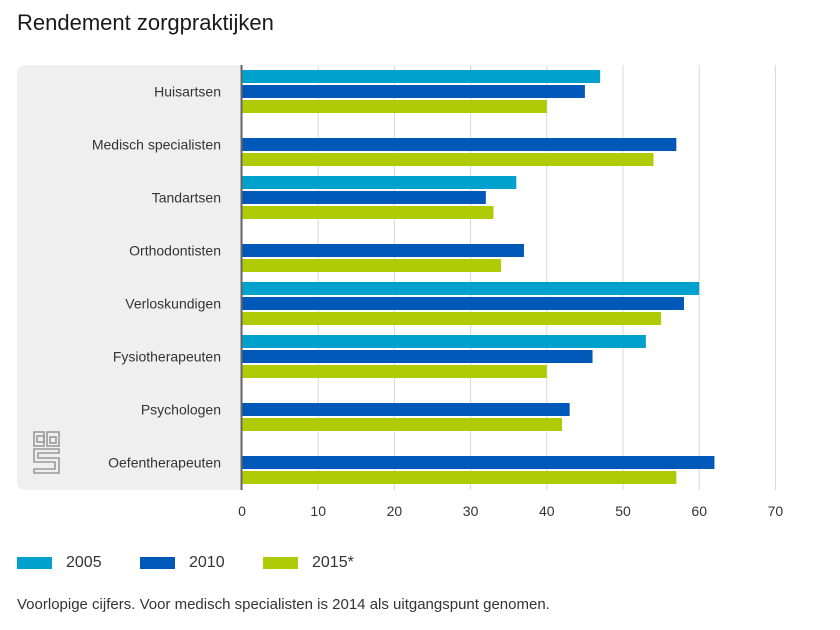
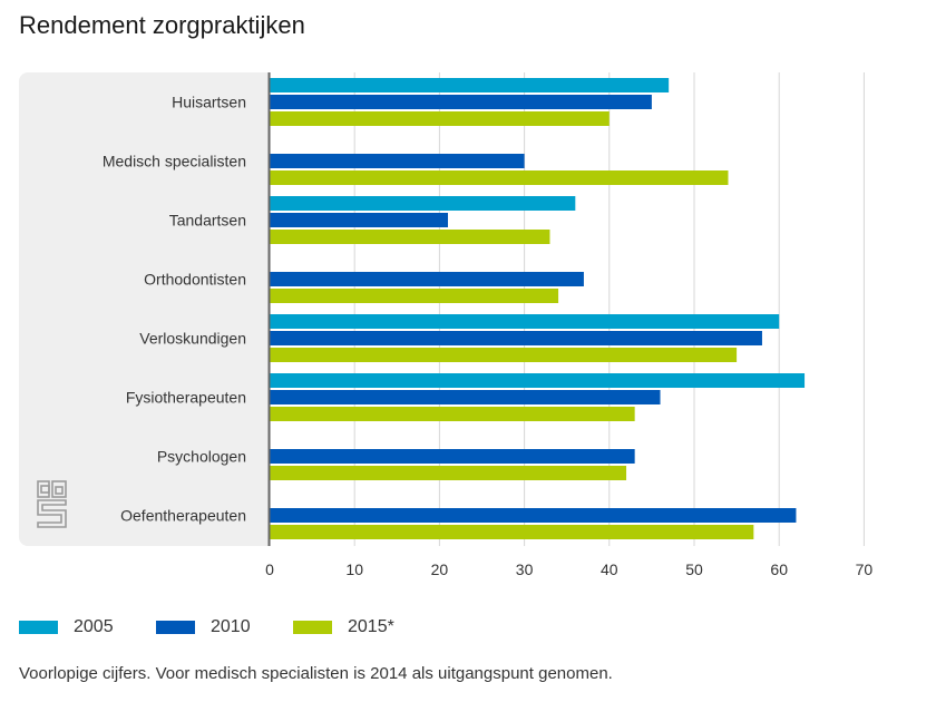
2010/Medisch specialisten: 57 -> 30
2010/Tandartsen: 32 -> 21
2005/Fysiotherapeuten: 53 -> 63
2015*/Fysiotherapeuten: 40 -> 43
